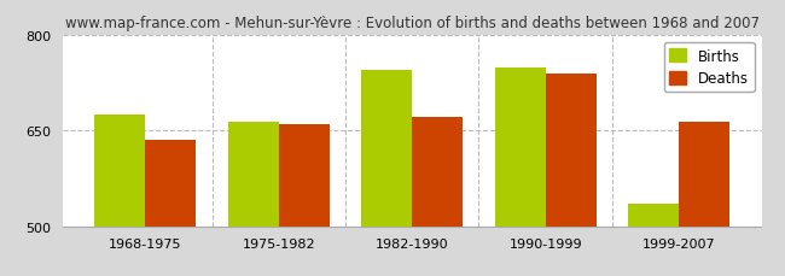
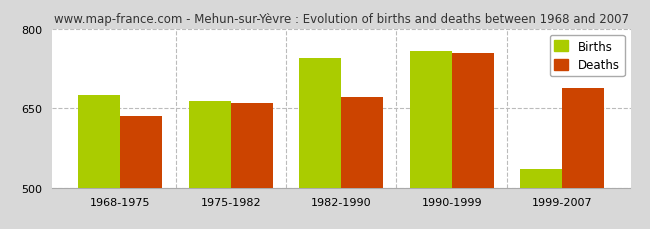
Births/1990-1999: 748 -> 758
Deaths/1990-1999: 739 -> 754
Deaths/1999-2007: 663 -> 688
